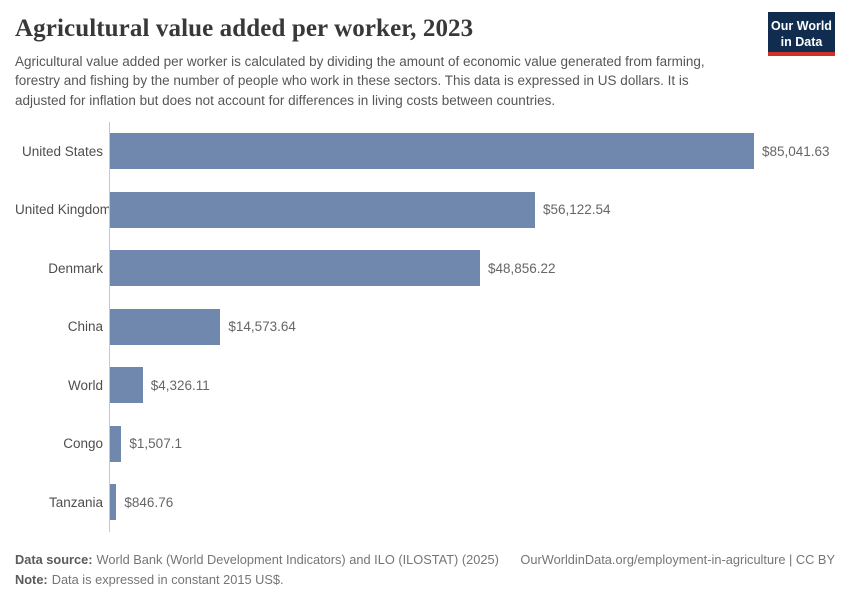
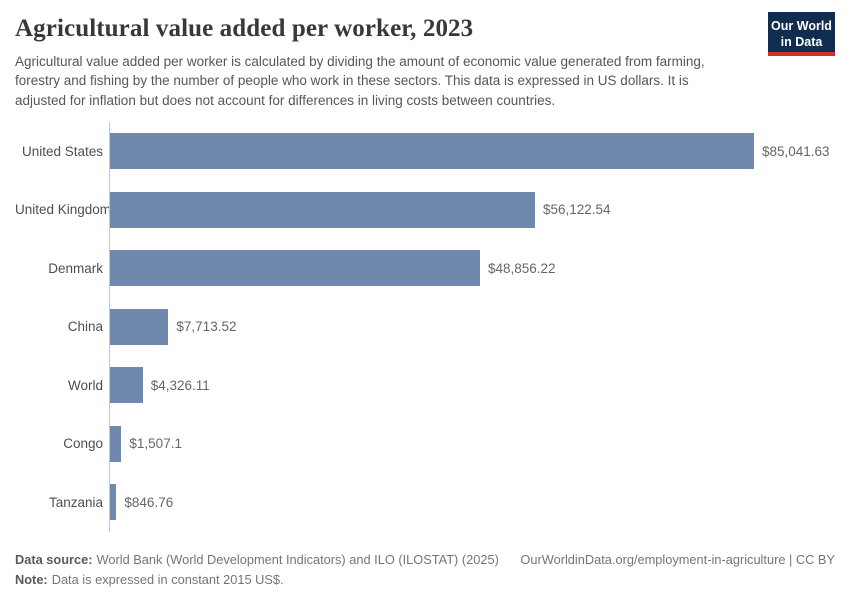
China: $14,573.64 -> $7,713.52
